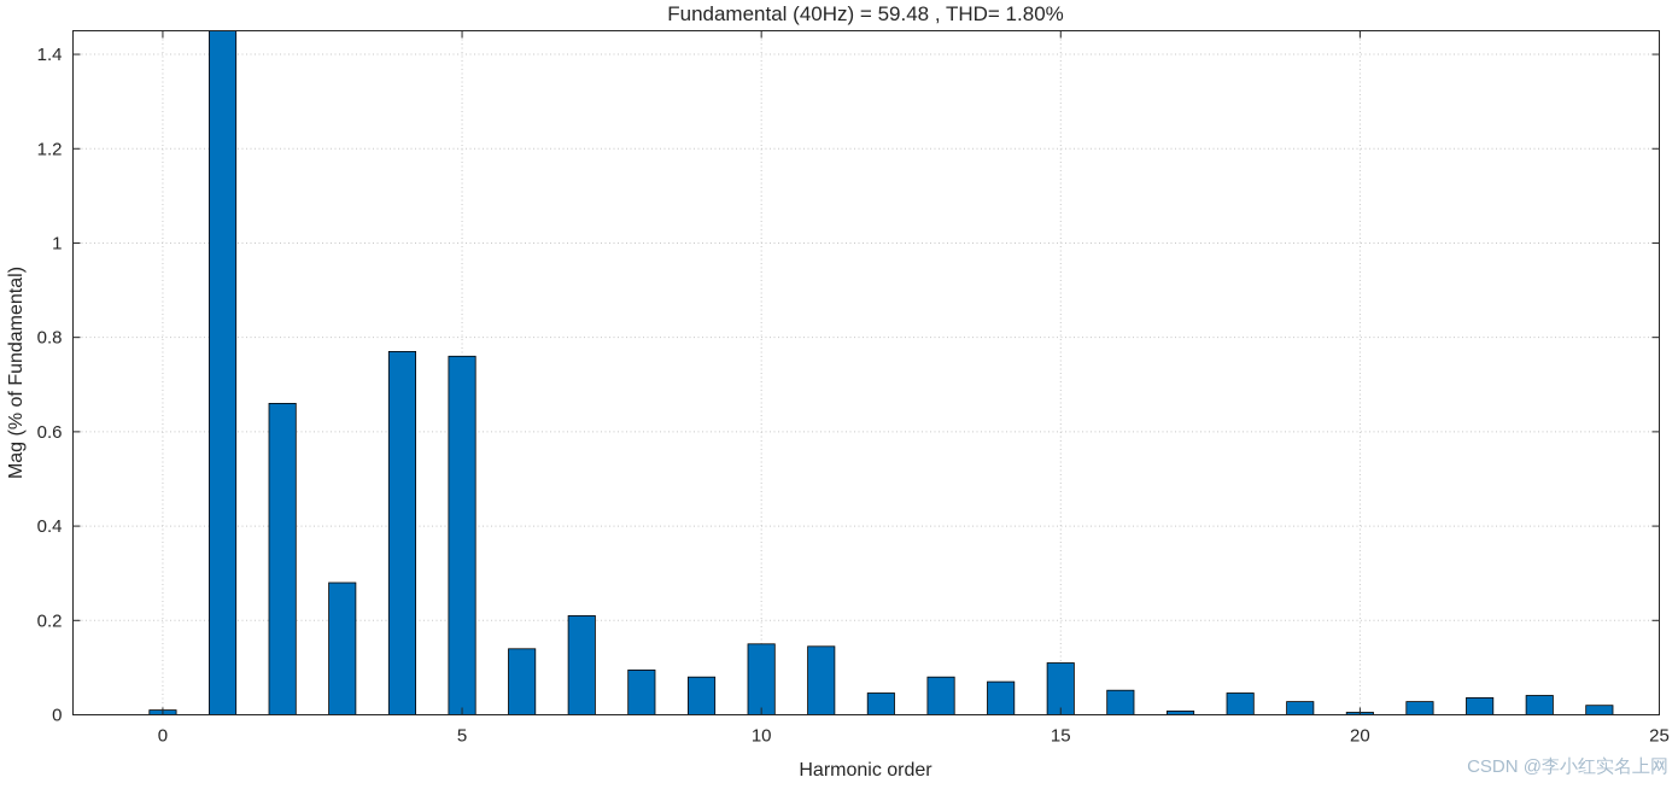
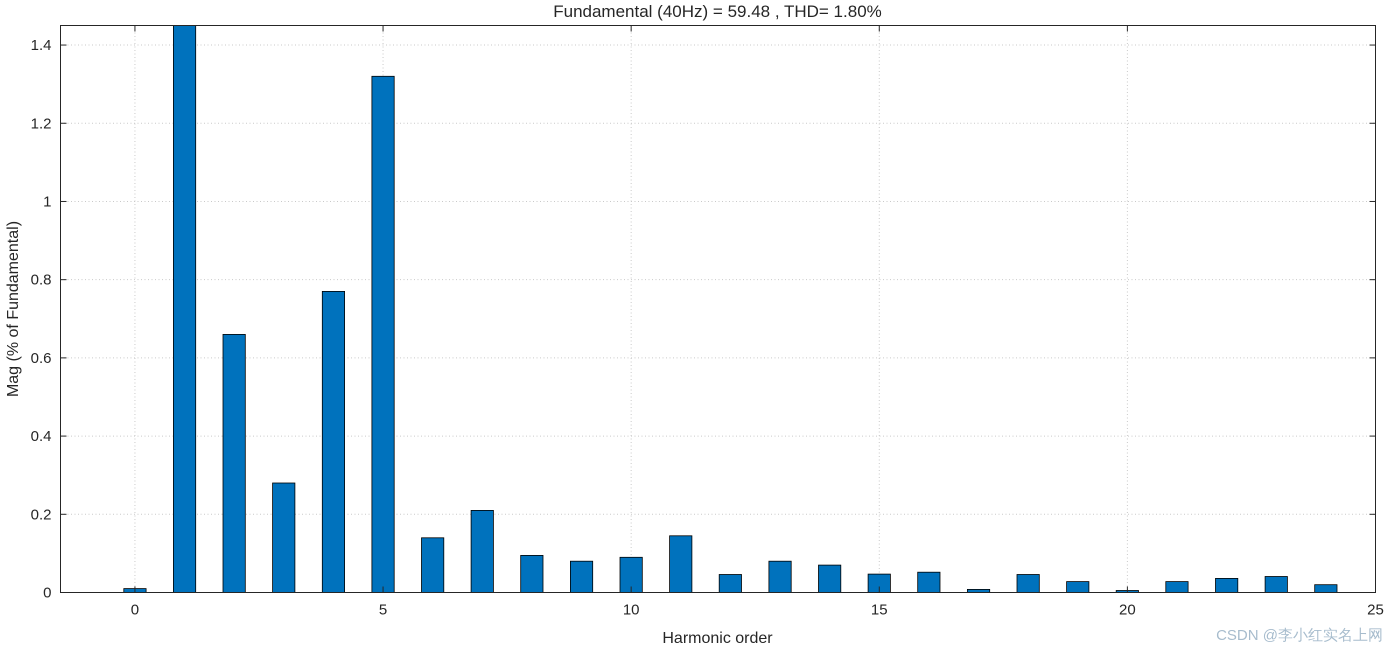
5: 0.76 -> 1.32
10: 0.15 -> 0.09
15: 0.11 -> 0.05
